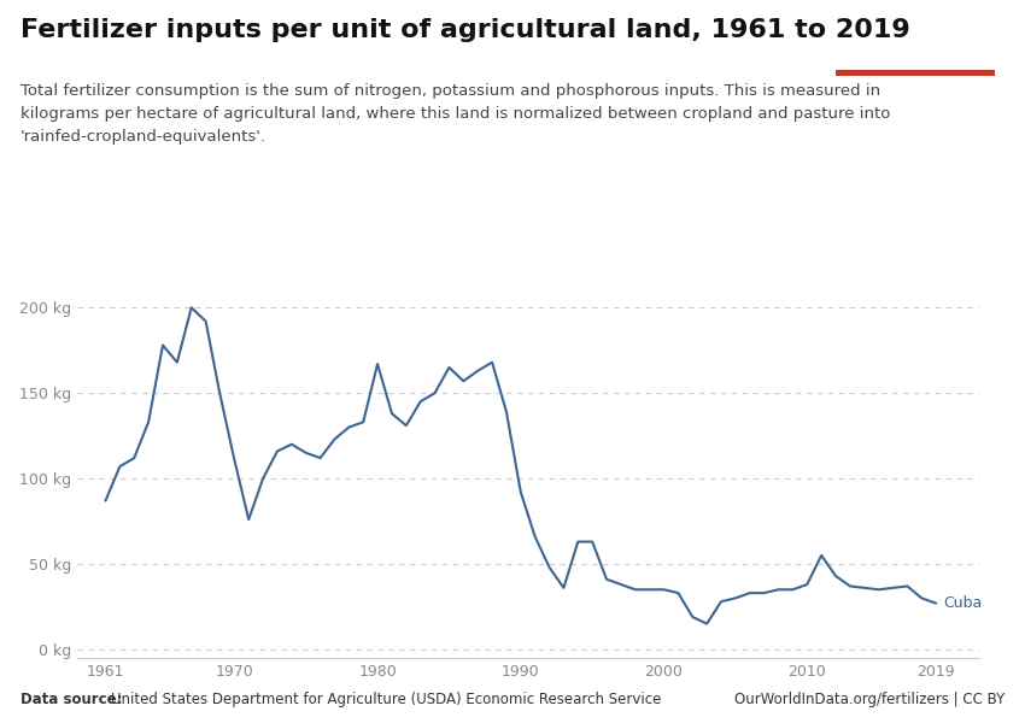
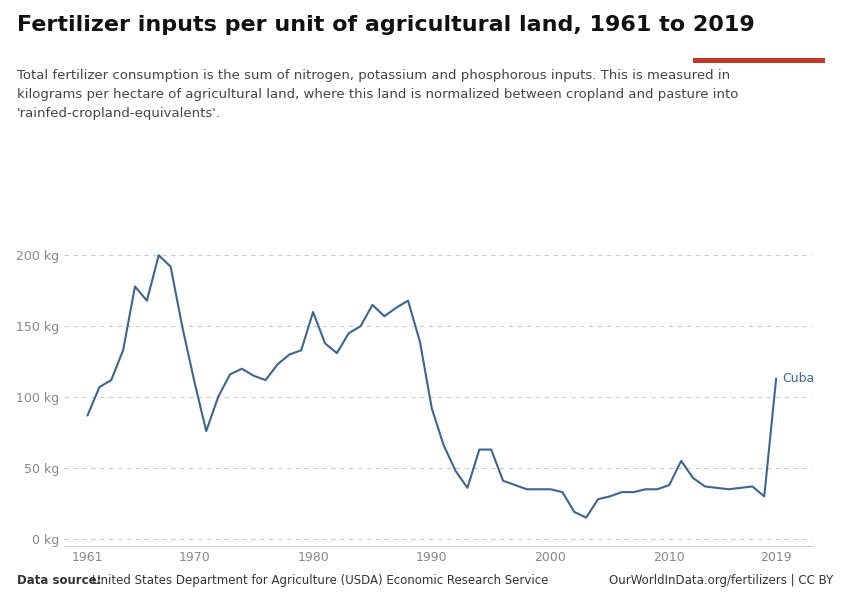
1980: 167 kg -> 160 kg
2019: 27 kg -> 113 kg
